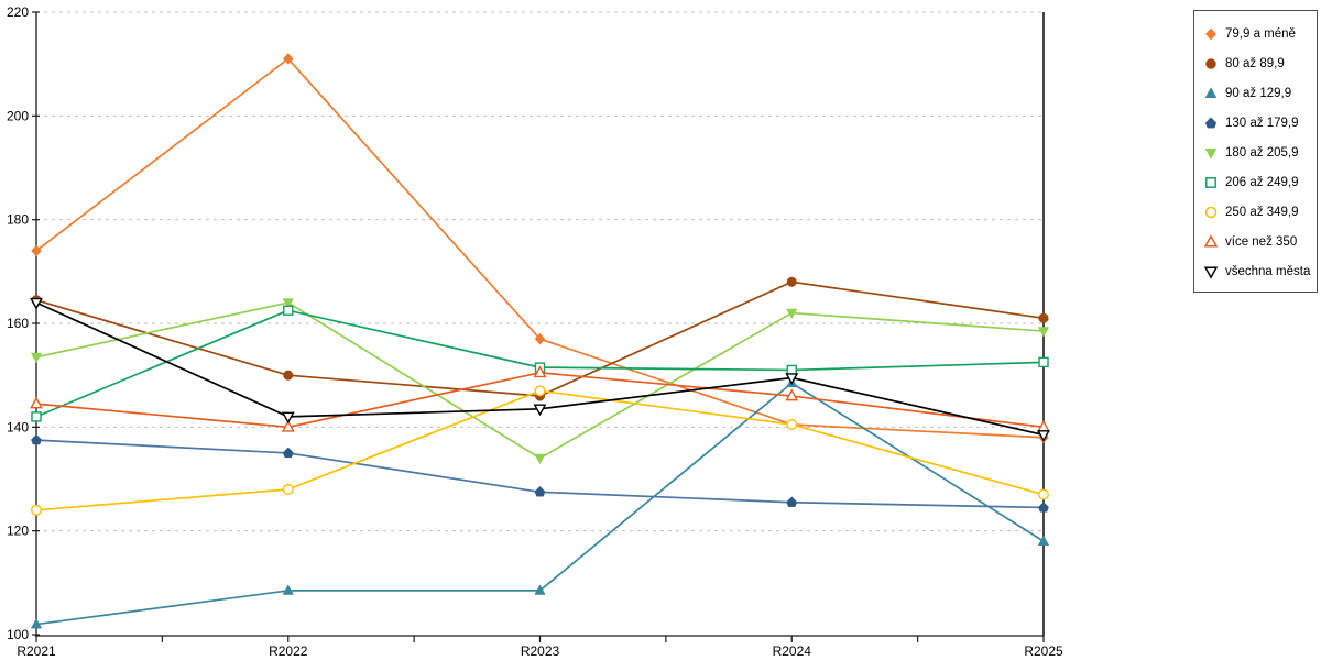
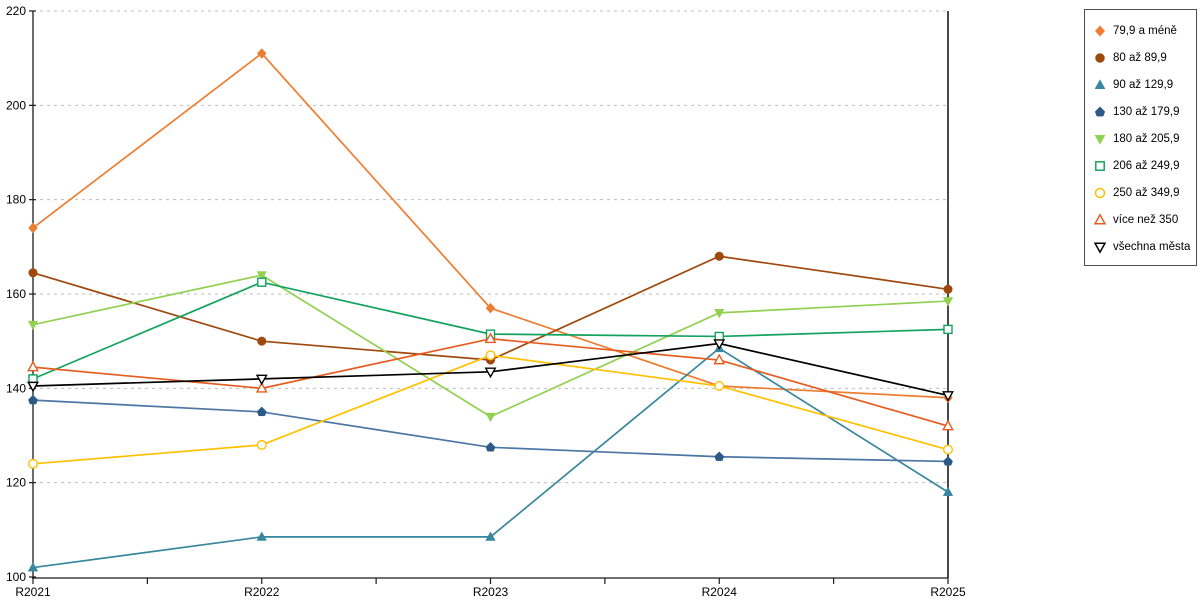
všechna města/R2021: 164 -> 140
180 až 205,9/R2024: 162 -> 156
více než 350/R2025: 140 -> 132
